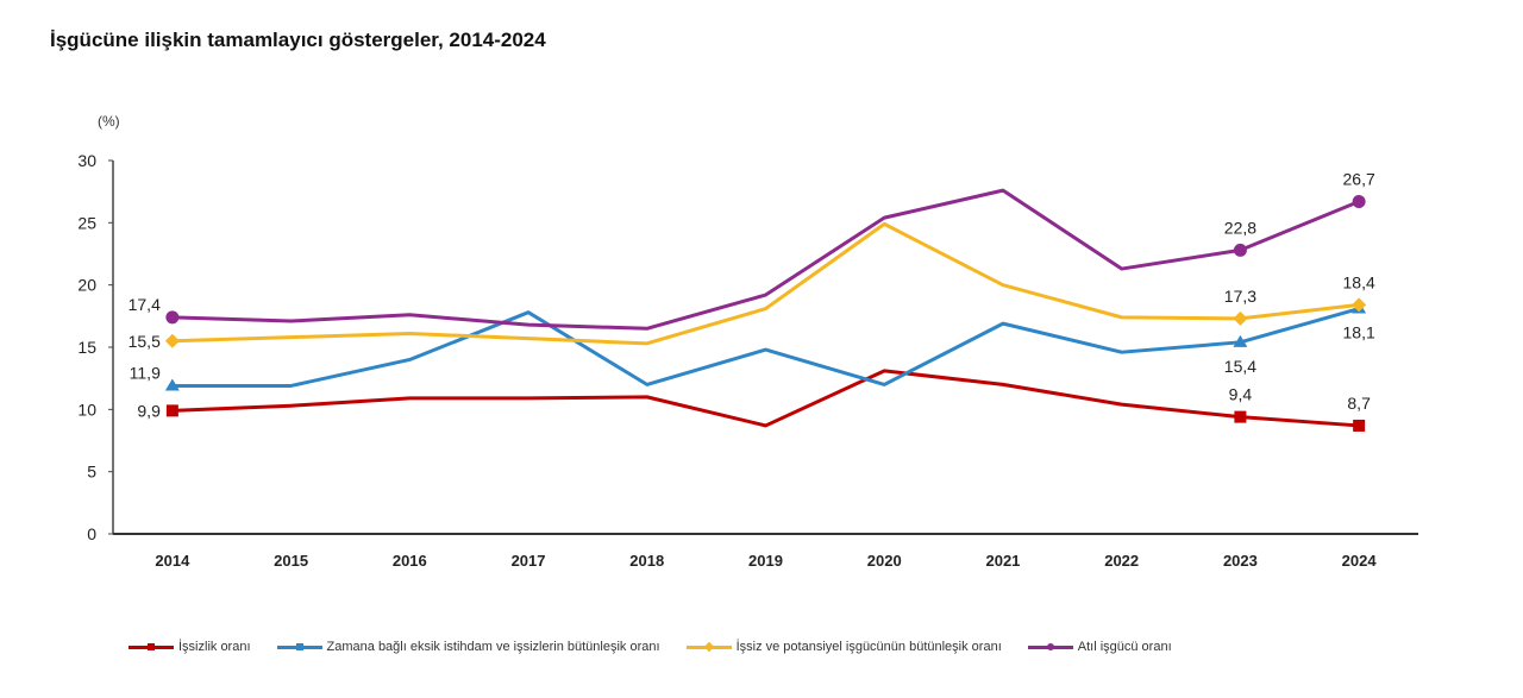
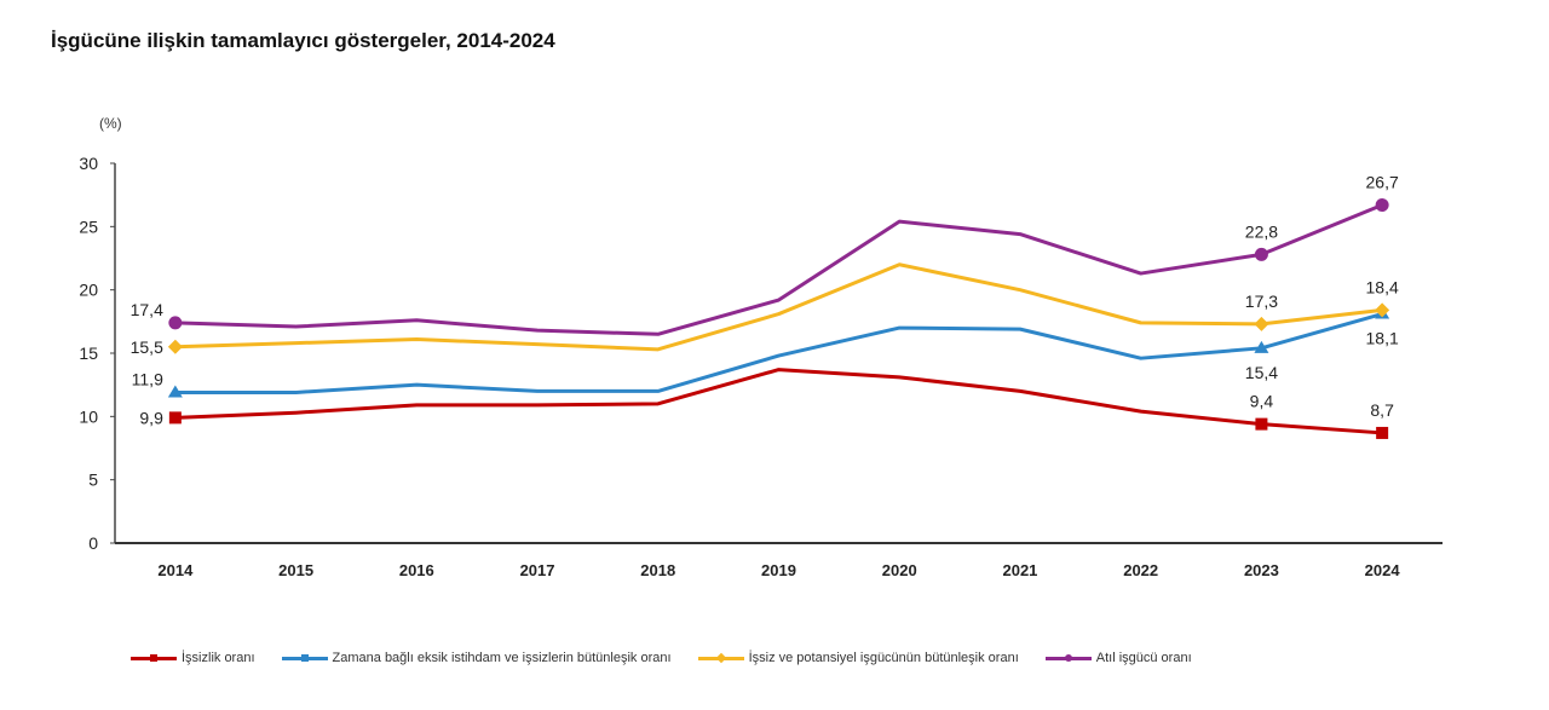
Zamana bağlı eksik istihdam ve işsizlerin bütünleşik oranı/2016: 14.0 -> 12.5
Zamana bağlı eksik istihdam ve işsizlerin bütünleşik oranı/2017: 17.8 -> 12.0
İşsizlik oranı/2019: 8.7 -> 13.7
Zamana bağlı eksik istihdam ve işsizlerin bütünleşik oranı/2020: 12.0 -> 17.0
İşsiz ve potansiyel işgücünün bütünleşik oranı/2020: 24.9 -> 22.0
Atıl işgücü oranı/2021: 27.6 -> 24.4
